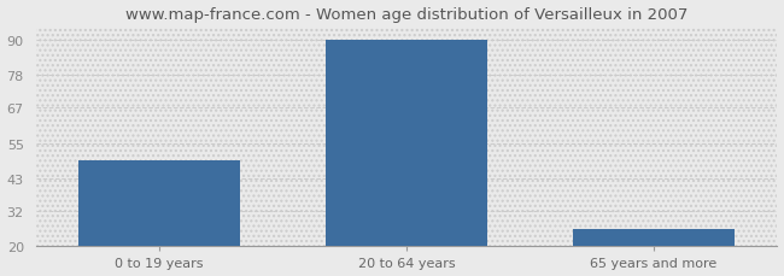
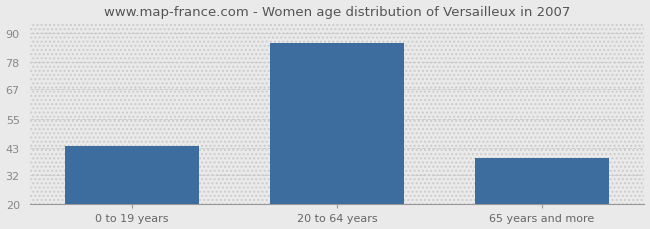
0 to 19 years: 49 -> 44
20 to 64 years: 90 -> 86
65 years and more: 26 -> 39
